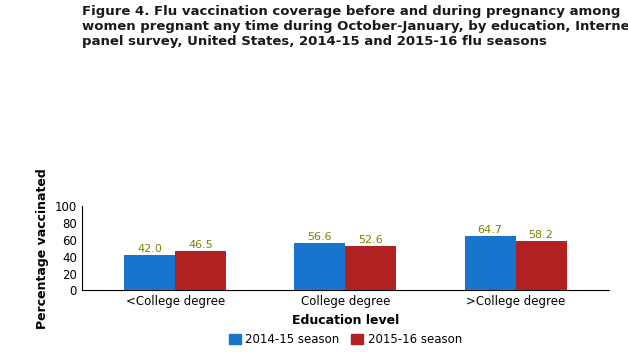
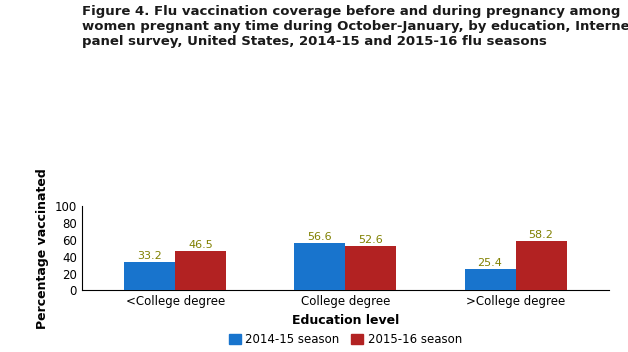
2014-15 season/<College degree: 42.0 -> 33.2
2014-15 season/>College degree: 64.7 -> 25.4
